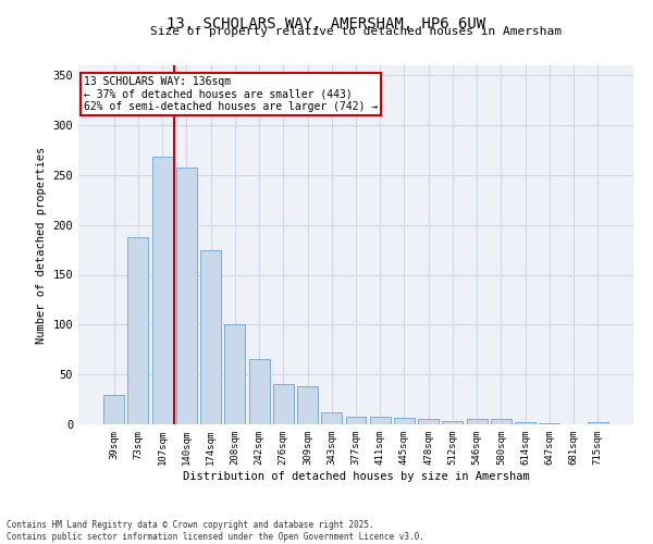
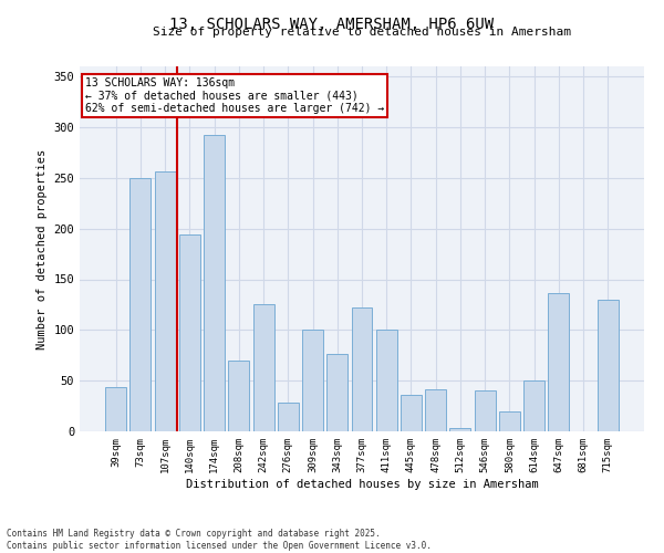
39sqm: 29 -> 44
73sqm: 188 -> 250
107sqm: 268 -> 256
140sqm: 257 -> 194
174sqm: 175 -> 292
208sqm: 100 -> 70
242sqm: 65 -> 126
276sqm: 40 -> 28
309sqm: 38 -> 100
343sqm: 12 -> 76
377sqm: 8 -> 122
411sqm: 8 -> 100
445sqm: 7 -> 36
478sqm: 5 -> 42
546sqm: 5 -> 40
580sqm: 5 -> 20
614sqm: 2 -> 50
647sqm: 1 -> 136
715sqm: 2 -> 130
